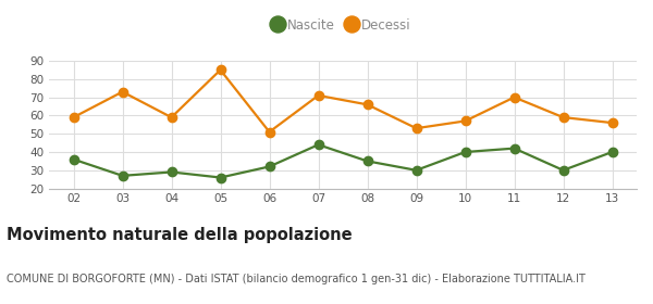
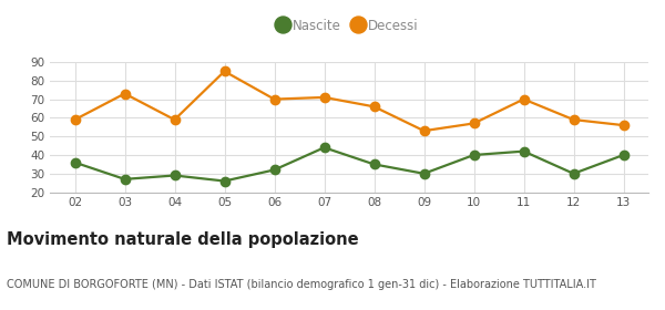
Decessi/06: 51 -> 70
